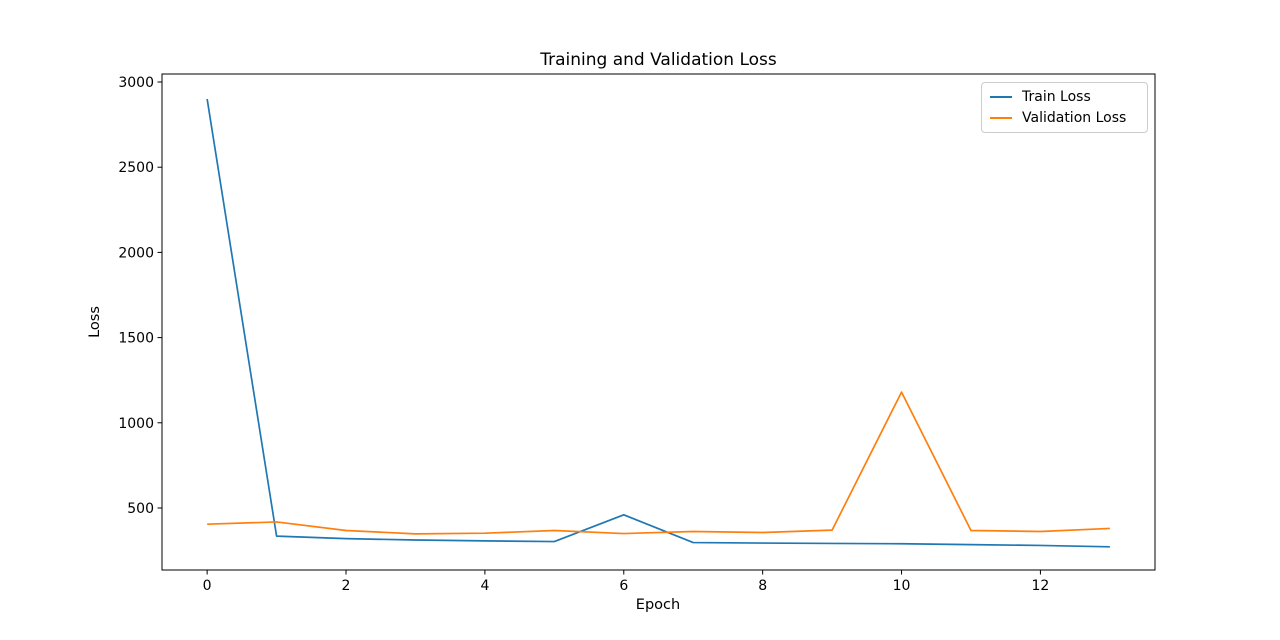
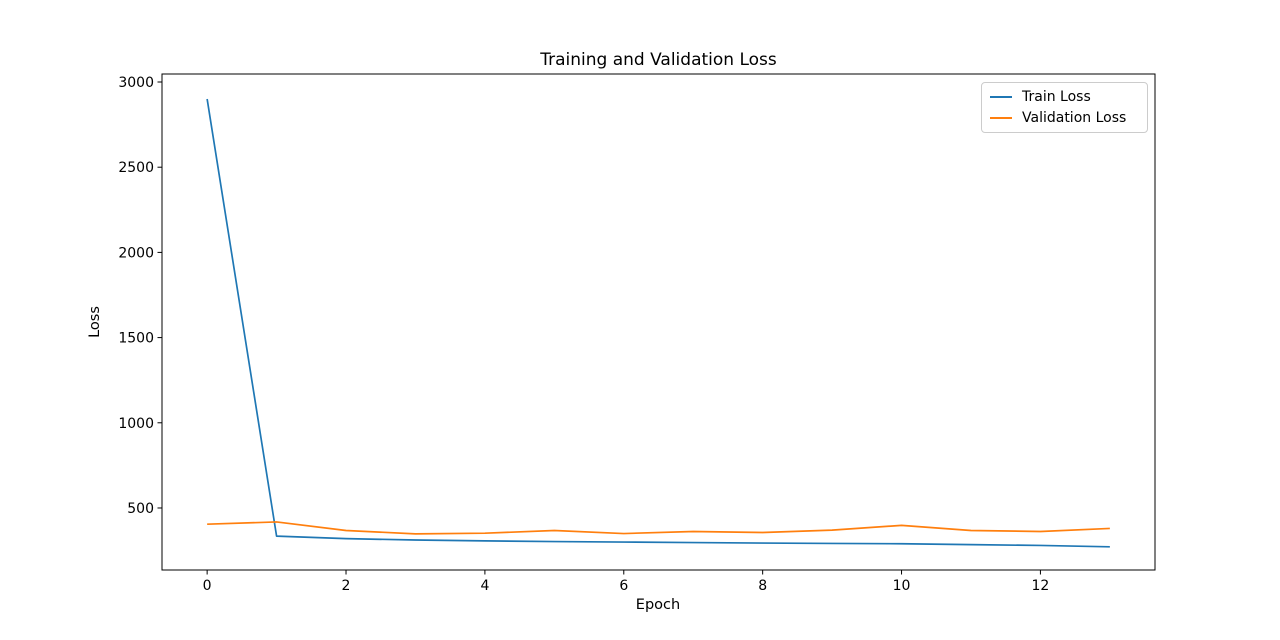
Train Loss/6: 460 -> 300
Validation Loss/10: 1180 -> 400
